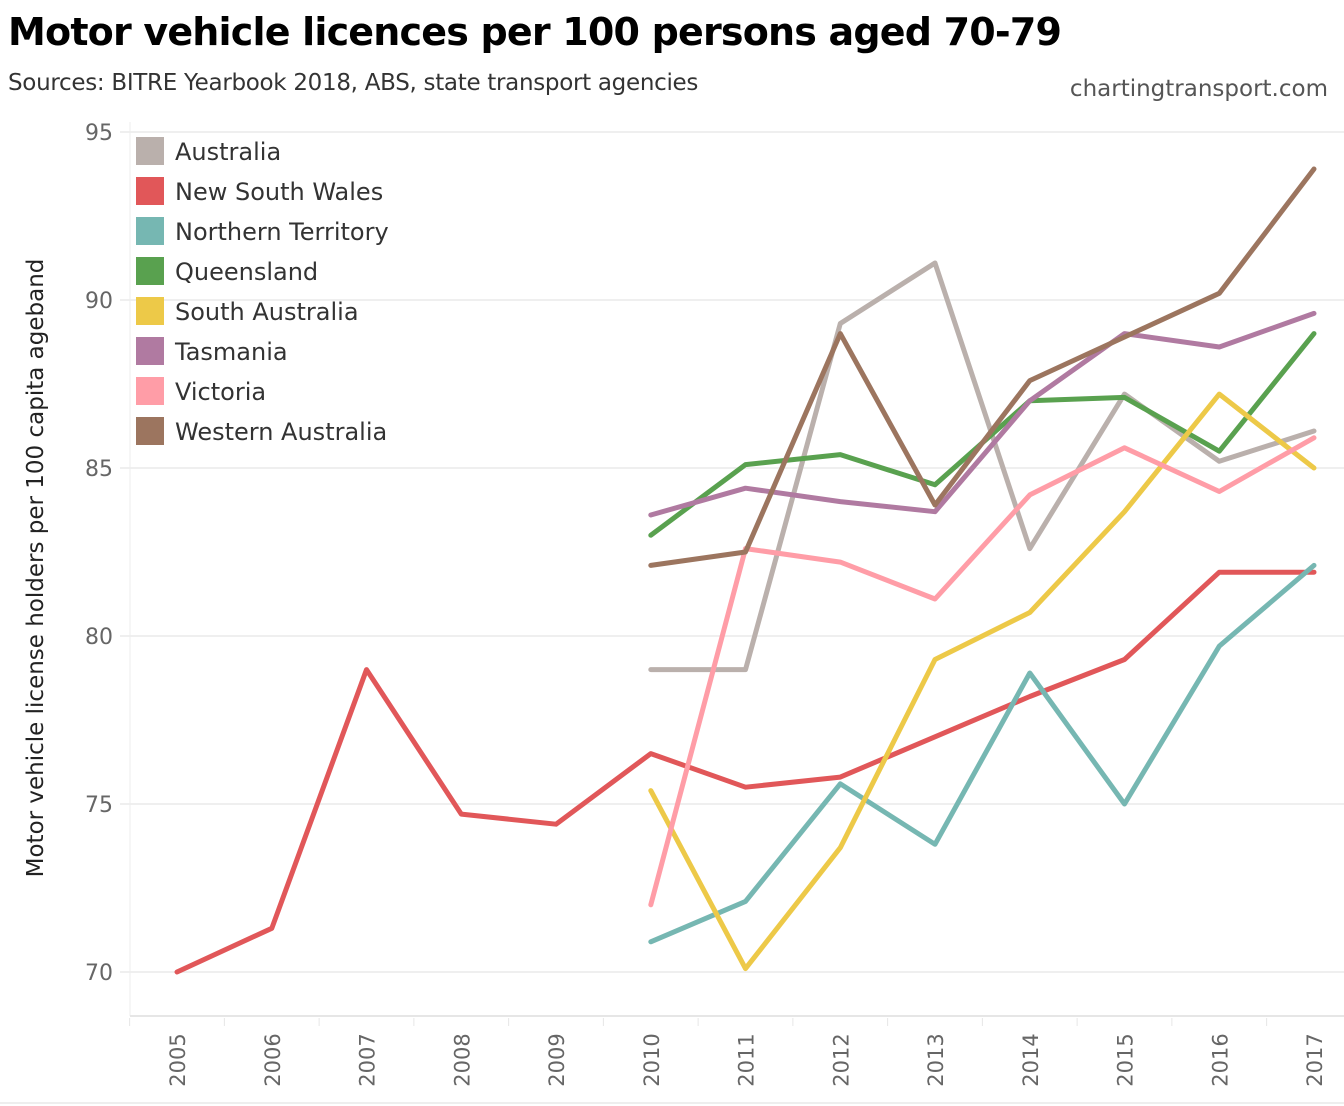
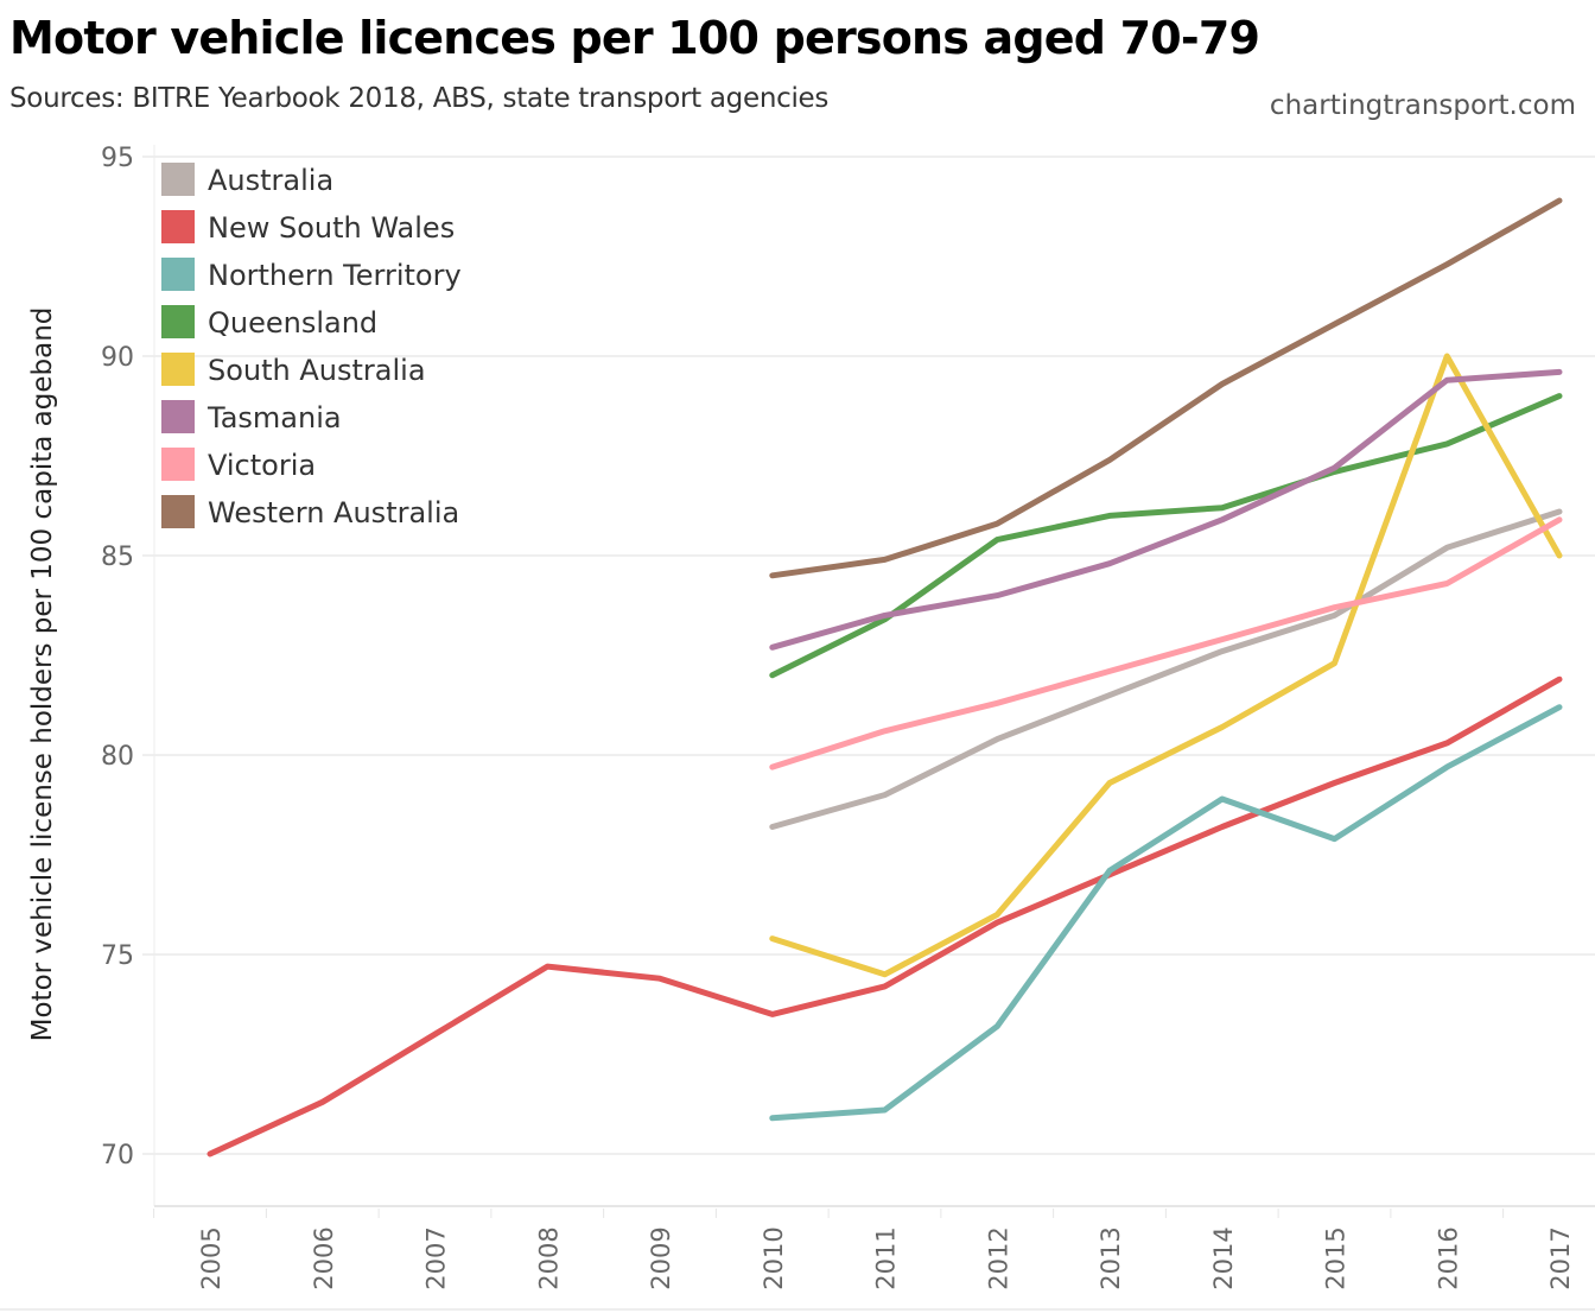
New South Wales/2007: 79.0 -> 73.0
Australia/2010: 79.0 -> 78.2
New South Wales/2010: 76.5 -> 73.5
Queensland/2010: 83.0 -> 82.0
Tasmania/2010: 83.6 -> 82.7
Victoria/2010: 72.0 -> 79.7
Western Australia/2010: 82.1 -> 84.5
New South Wales/2011: 75.5 -> 74.2
Northern Territory/2011: 72.1 -> 71.1
Queensland/2011: 85.1 -> 83.4
South Australia/2011: 70.1 -> 74.5
Tasmania/2011: 84.4 -> 83.5
Victoria/2011: 82.6 -> 80.6
Western Australia/2011: 82.5 -> 84.9
Australia/2012: 89.3 -> 80.4
Northern Territory/2012: 75.6 -> 73.2
South Australia/2012: 73.7 -> 76.0
Victoria/2012: 82.2 -> 81.3
Western Australia/2012: 89.0 -> 85.8
Australia/2013: 91.1 -> 81.5
Northern Territory/2013: 73.8 -> 77.1
Queensland/2013: 84.5 -> 86.0
Tasmania/2013: 83.7 -> 84.8
Victoria/2013: 81.1 -> 82.1
Western Australia/2013: 83.9 -> 87.4
Queensland/2014: 87.0 -> 86.2
Tasmania/2014: 87.0 -> 85.9
Victoria/2014: 84.2 -> 82.9
Western Australia/2014: 87.6 -> 89.3
Australia/2015: 87.2 -> 83.5
Northern Territory/2015: 75.0 -> 77.9
South Australia/2015: 83.7 -> 82.3
Tasmania/2015: 89.0 -> 87.2
Victoria/2015: 85.6 -> 83.7
Western Australia/2015: 88.9 -> 90.8
New South Wales/2016: 81.9 -> 80.3
Queensland/2016: 85.5 -> 87.8
South Australia/2016: 87.2 -> 90.0
Tasmania/2016: 88.6 -> 89.4
Western Australia/2016: 90.2 -> 92.3
Northern Territory/2017: 82.1 -> 81.2
